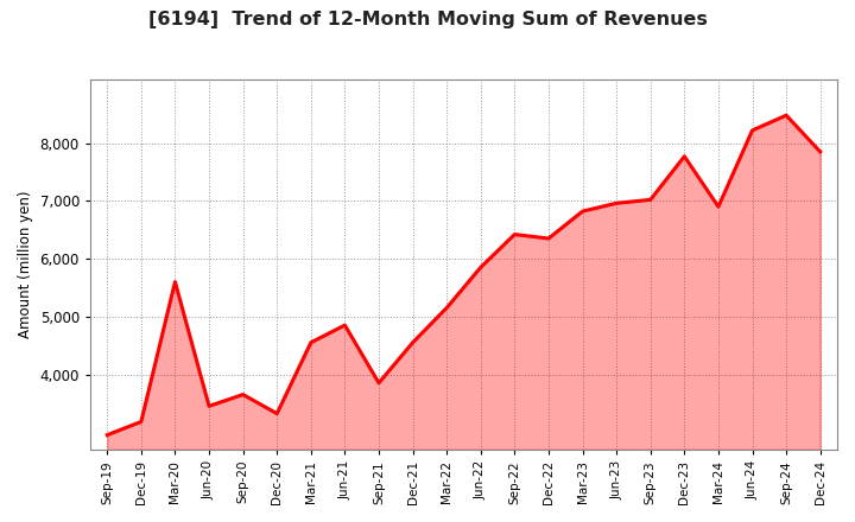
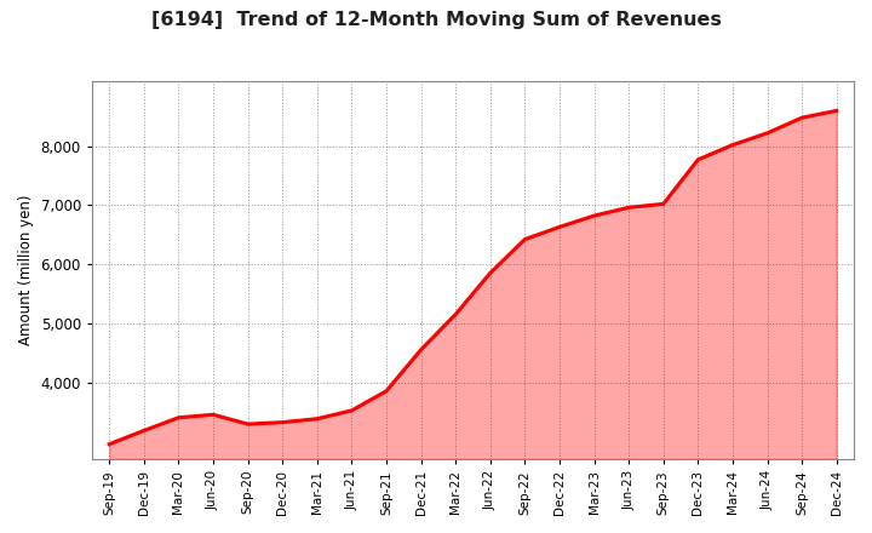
Mar-20: 5,600 -> 3,400
Sep-20: 3,650 -> 3,290
Mar-21: 4,550 -> 3,380
Jun-21: 4,850 -> 3,520
Dec-22: 6,350 -> 6,630
Mar-24: 6,900 -> 8,020
Dec-24: 7,850 -> 8,600
